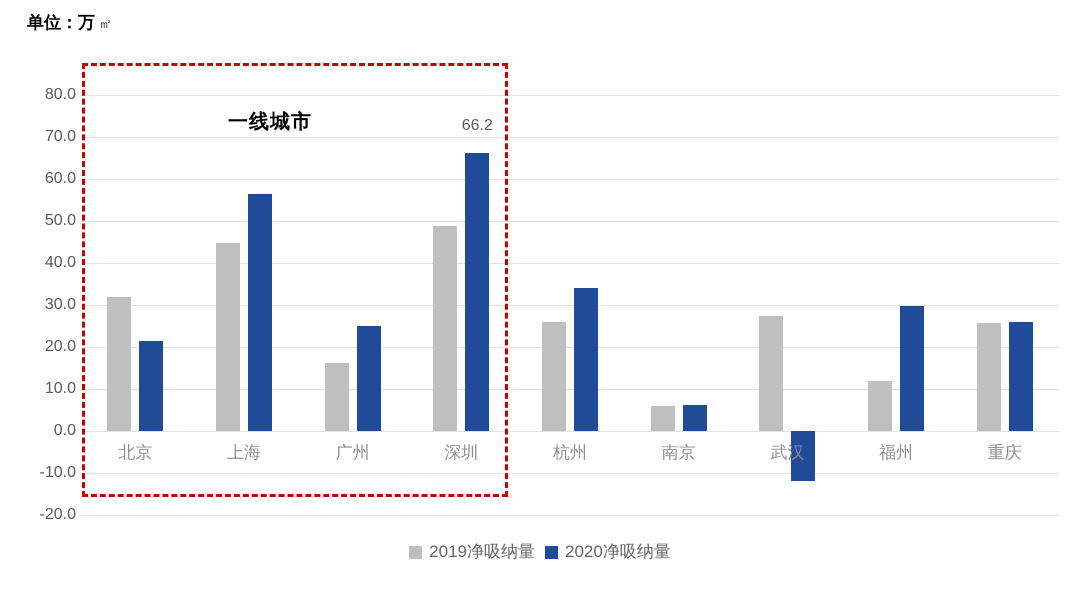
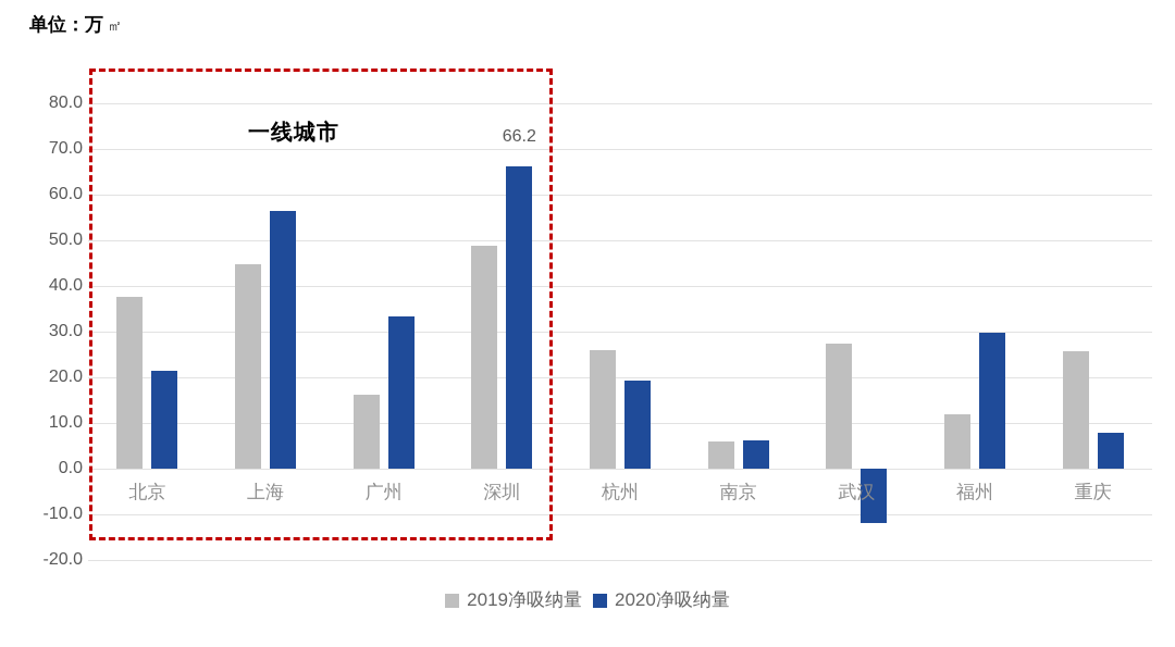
2019净吸纳量/北京: 32 -> 38
2020净吸纳量/广州: 25 -> 33
2020净吸纳量/杭州: 34 -> 19
2020净吸纳量/重庆: 26 -> 8
